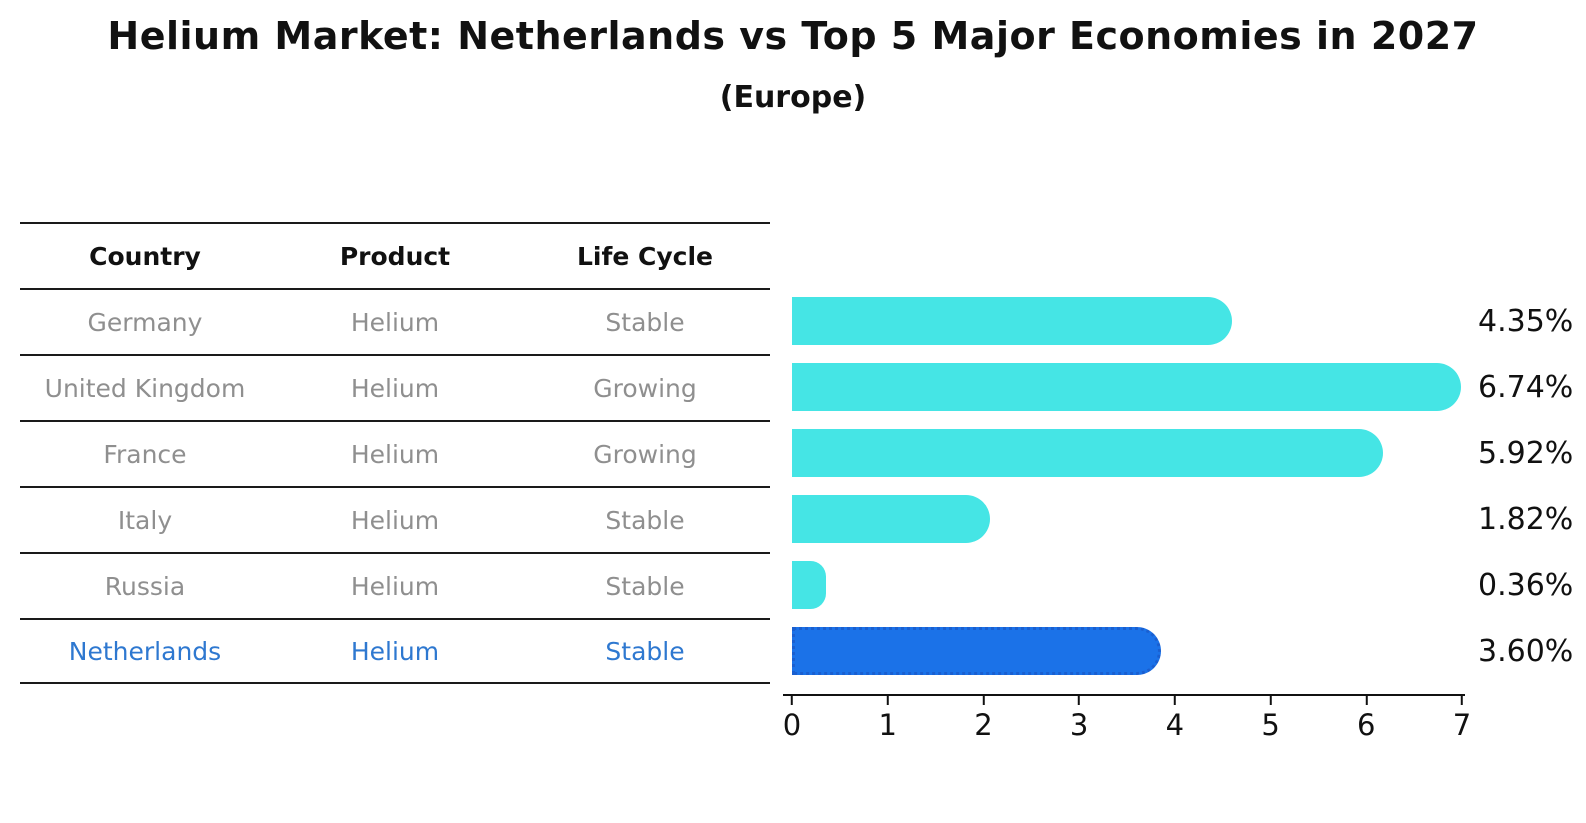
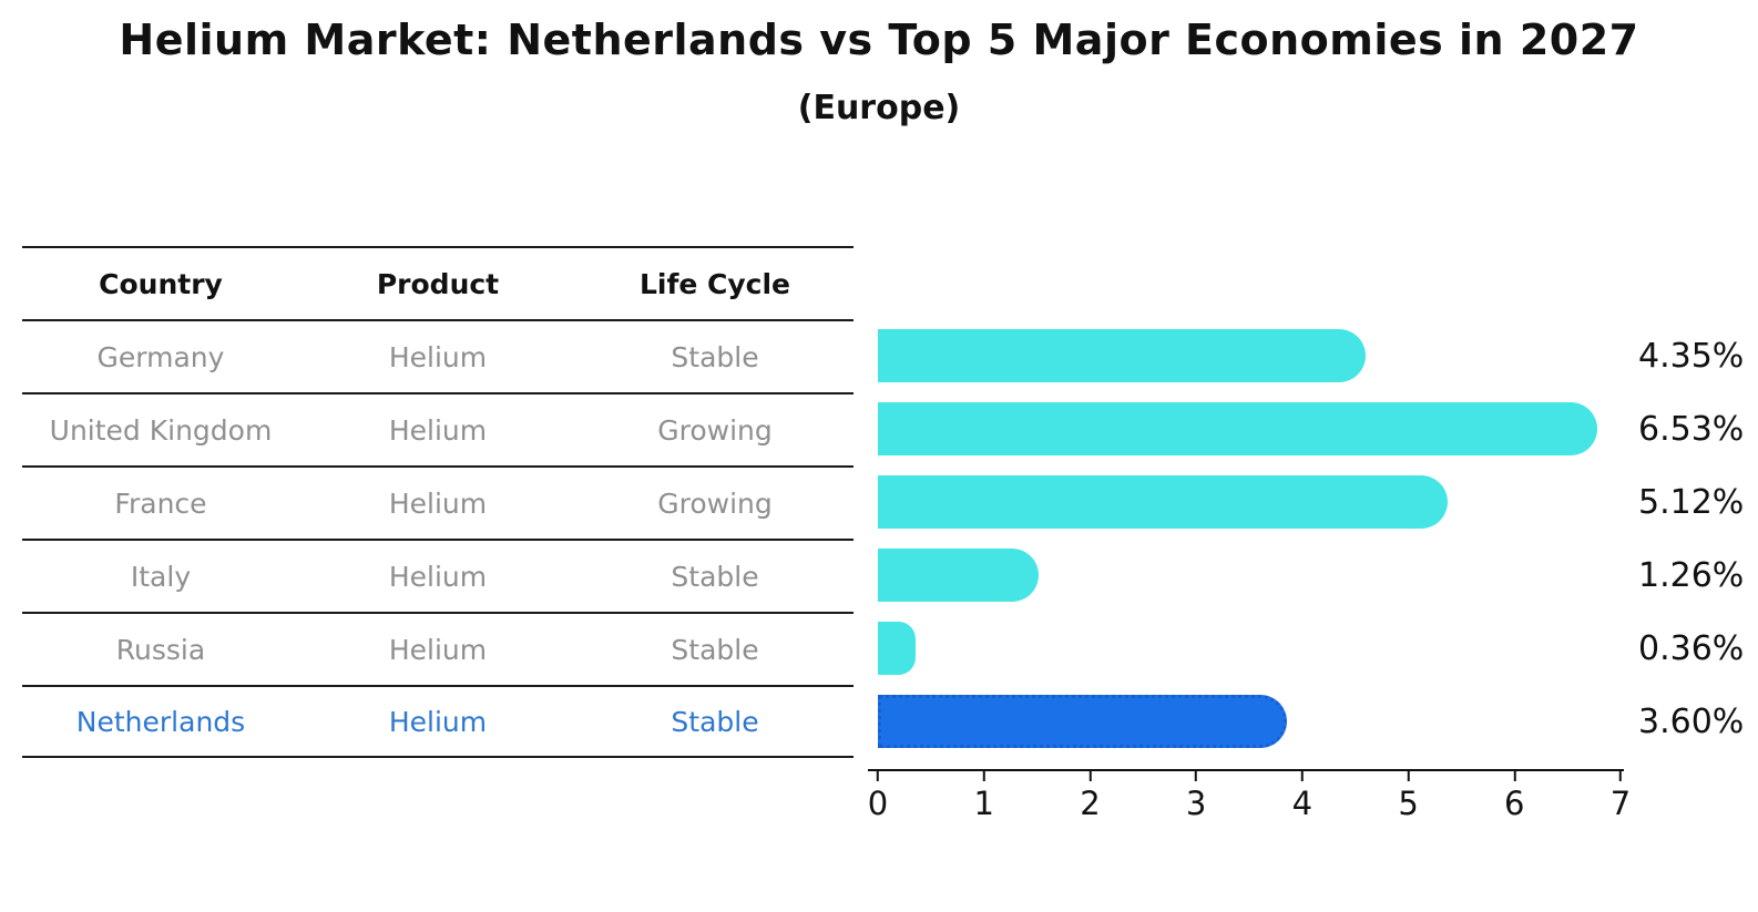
United Kingdom: 6.74% -> 6.53%
France: 5.92% -> 5.12%
Italy: 1.82% -> 1.26%
